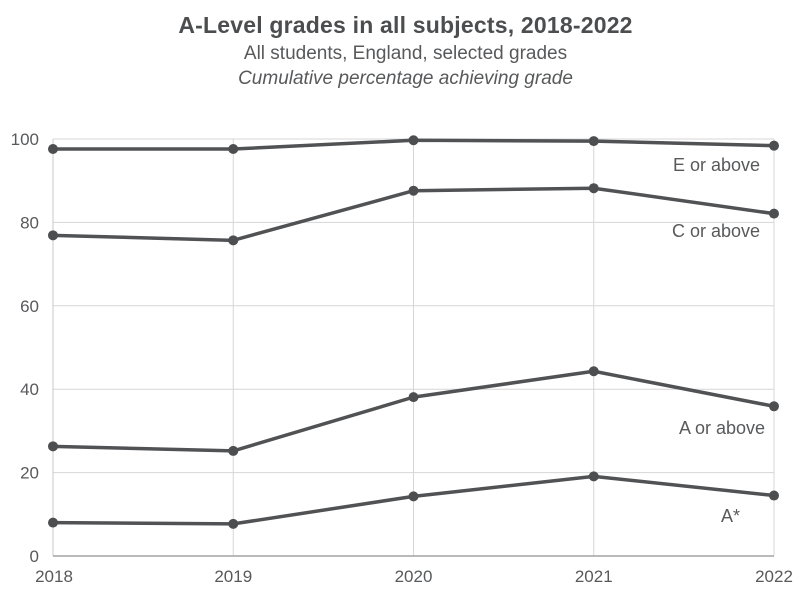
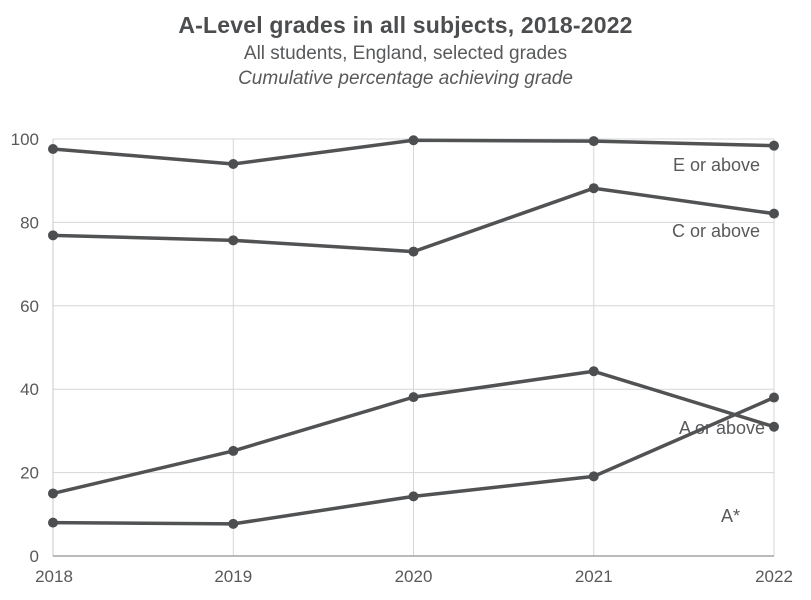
A or above/2018: 26 -> 15
E or above/2019: 98 -> 94
C or above/2020: 88 -> 73
A or above/2022: 36 -> 31
A*/2022: 14 -> 38
